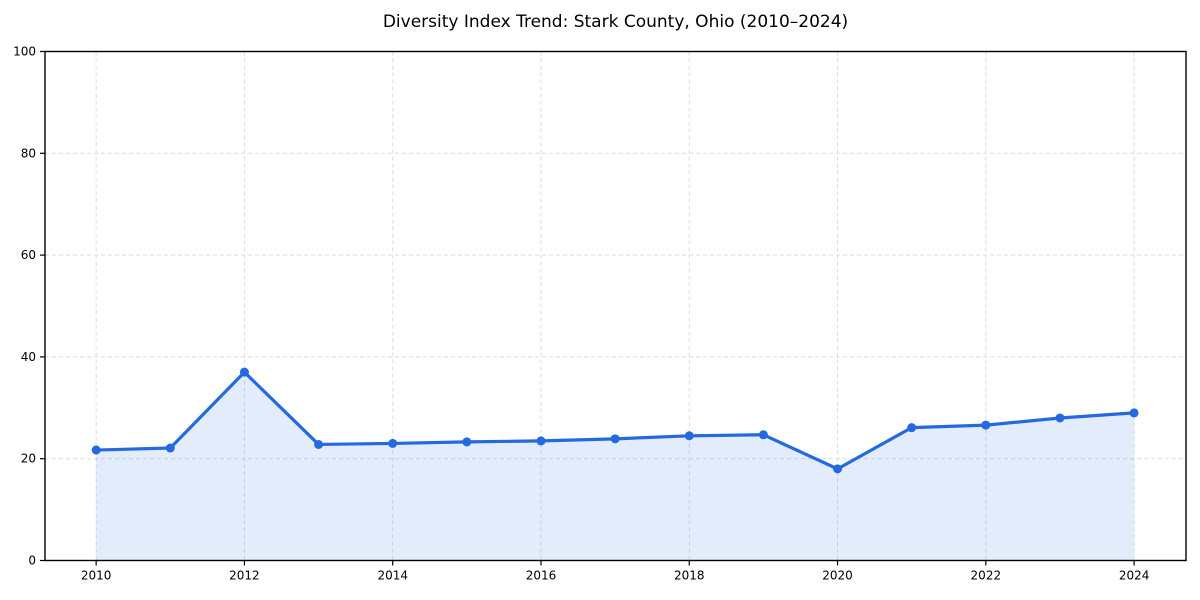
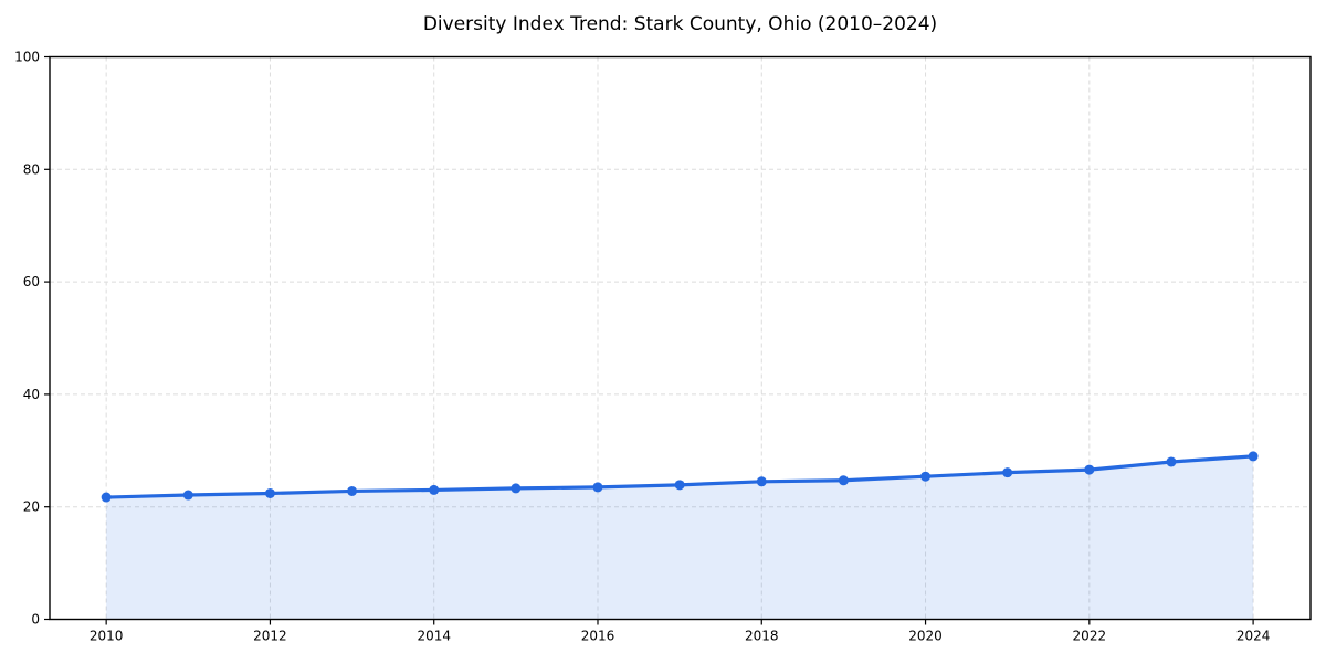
2012: 37 -> 22
2020: 18 -> 25
